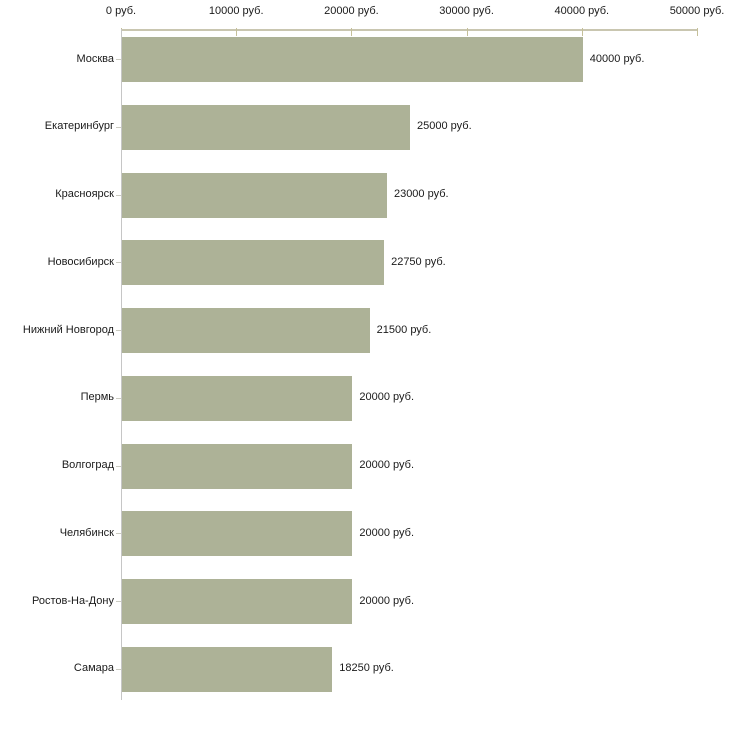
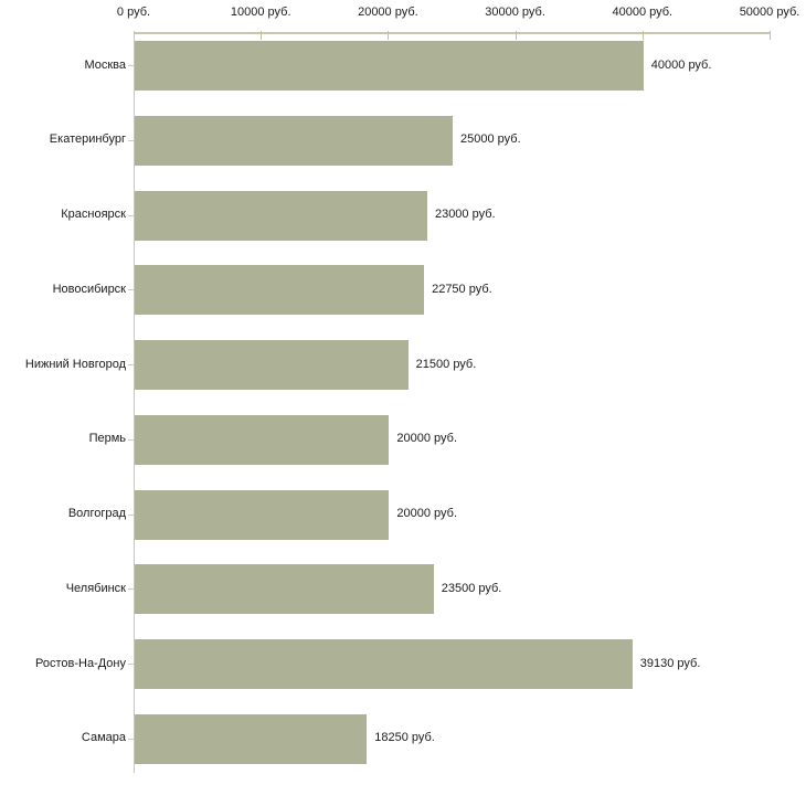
Челябинск: 20000 -> 23500
Ростов-На-Дону: 20000 -> 39130
